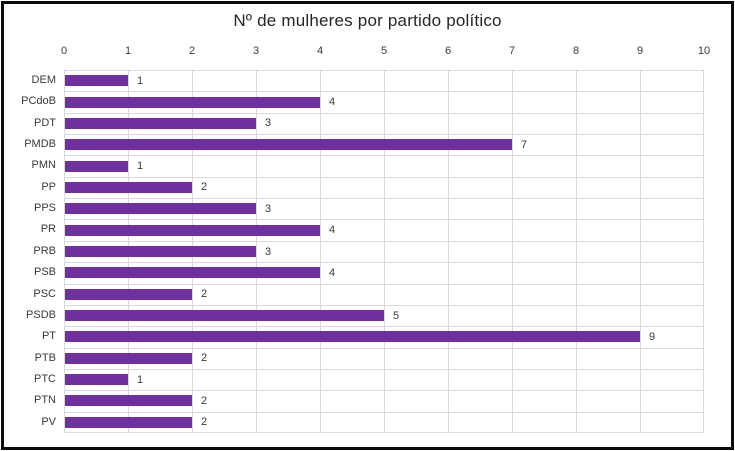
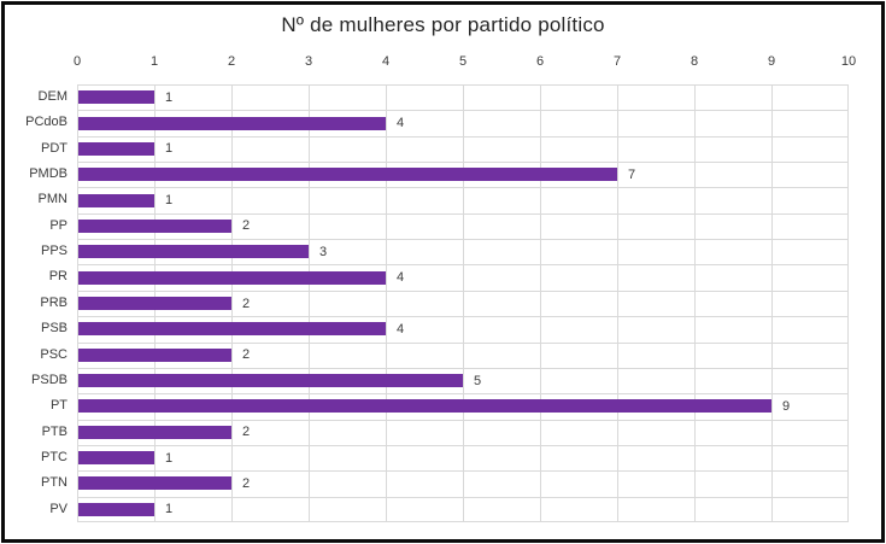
PDT: 3 -> 1
PRB: 3 -> 2
PV: 2 -> 1
